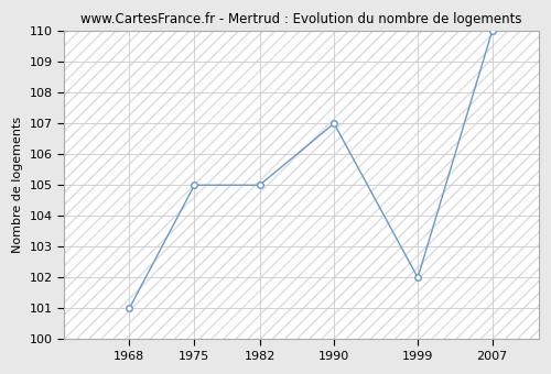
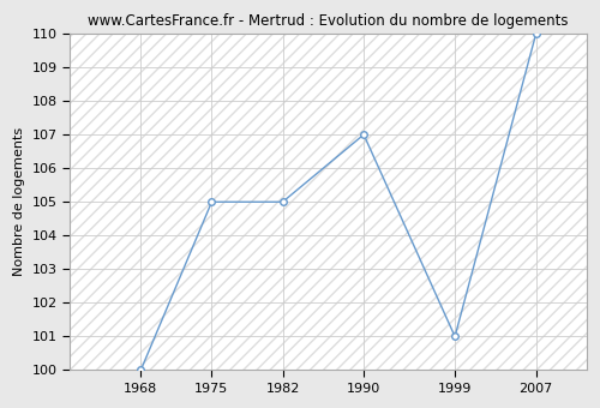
1968: 101 -> 100
1999: 102 -> 101
